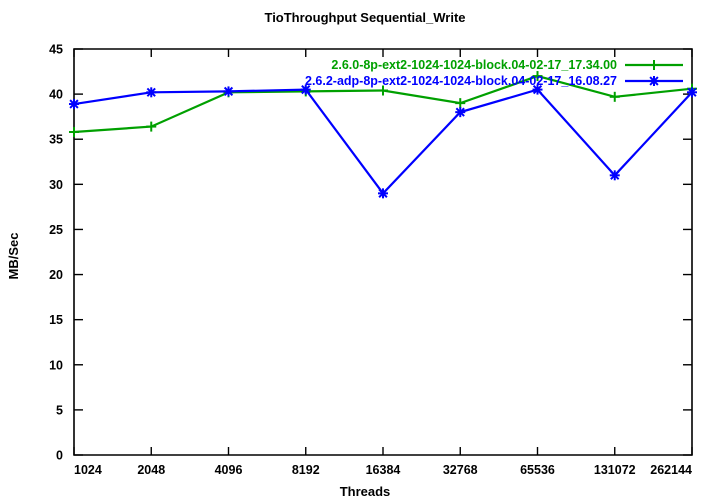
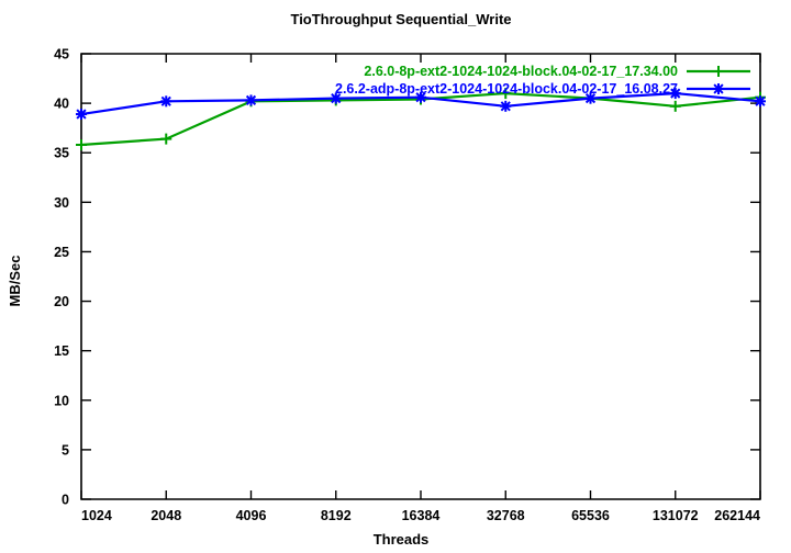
2.6.2-adp-8p-ext2-1024-1024-block.04-02-17_16.08.27/16384: 29 -> 41
2.6.0-8p-ext2-1024-1024-block.04-02-17_17.34.00/32768: 39 -> 41
2.6.2-adp-8p-ext2-1024-1024-block.04-02-17_16.08.27/32768: 38 -> 40
2.6.0-8p-ext2-1024-1024-block.04-02-17_17.34.00/65536: 42 -> 40
2.6.2-adp-8p-ext2-1024-1024-block.04-02-17_16.08.27/131072: 31 -> 41
